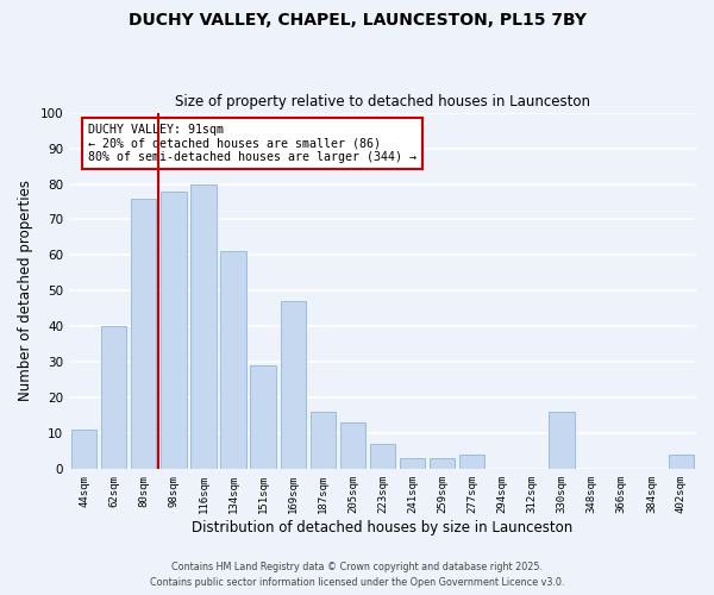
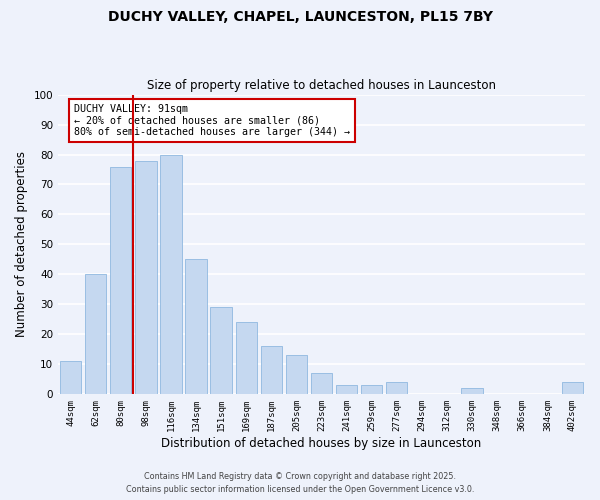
134sqm: 61 -> 45
169sqm: 47 -> 24
330sqm: 16 -> 2
